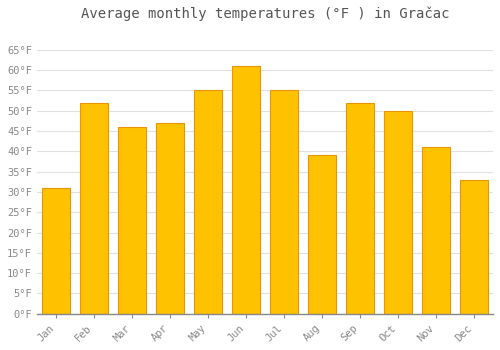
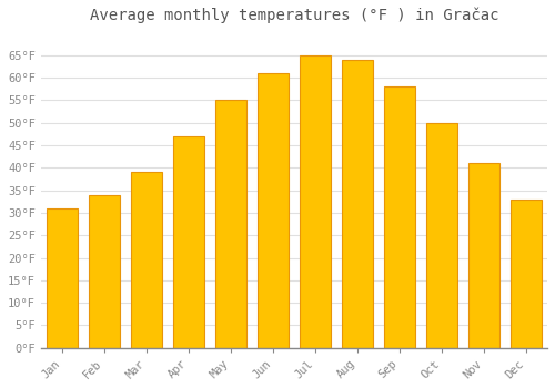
Feb: 52°F -> 34°F
Mar: 46°F -> 39°F
Jul: 55°F -> 65°F
Aug: 39°F -> 64°F
Sep: 52°F -> 58°F
